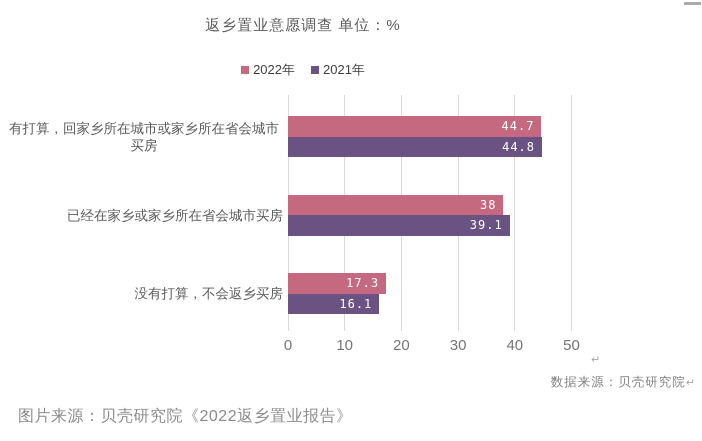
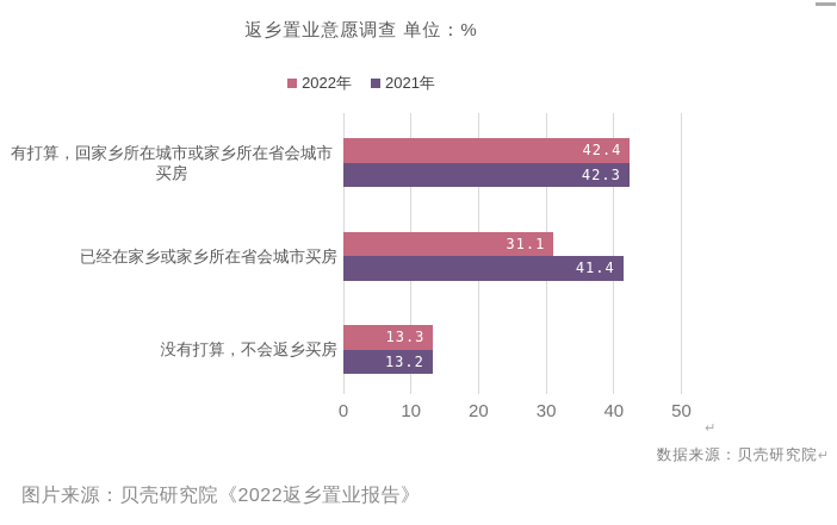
2022年/有打算，回家乡所在城市或家乡所在省会城市买房: 44.7 -> 42.4
2021年/有打算，回家乡所在城市或家乡所在省会城市买房: 44.8 -> 42.3
2022年/已经在家乡或家乡所在省会城市买房: 38 -> 31.1
2021年/已经在家乡或家乡所在省会城市买房: 39.1 -> 41.4
2022年/没有打算，不会返乡买房: 17.3 -> 13.3
2021年/没有打算，不会返乡买房: 16.1 -> 13.2
